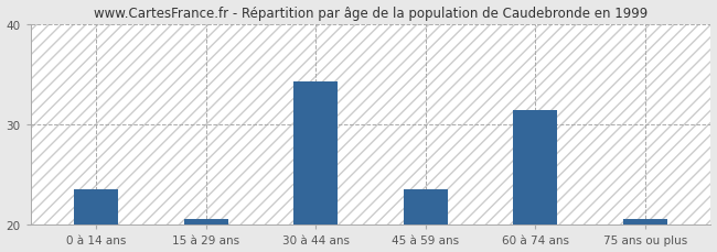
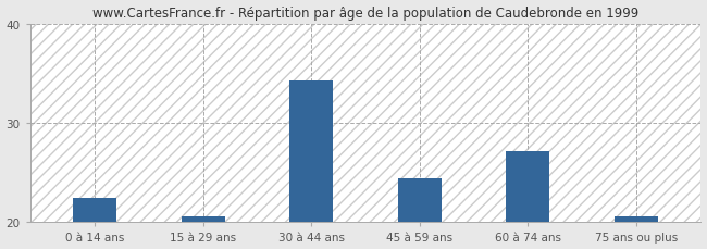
0 à 14 ans: 23.5 -> 22.4
45 à 59 ans: 23.5 -> 24.4
60 à 74 ans: 31.4 -> 27.2
